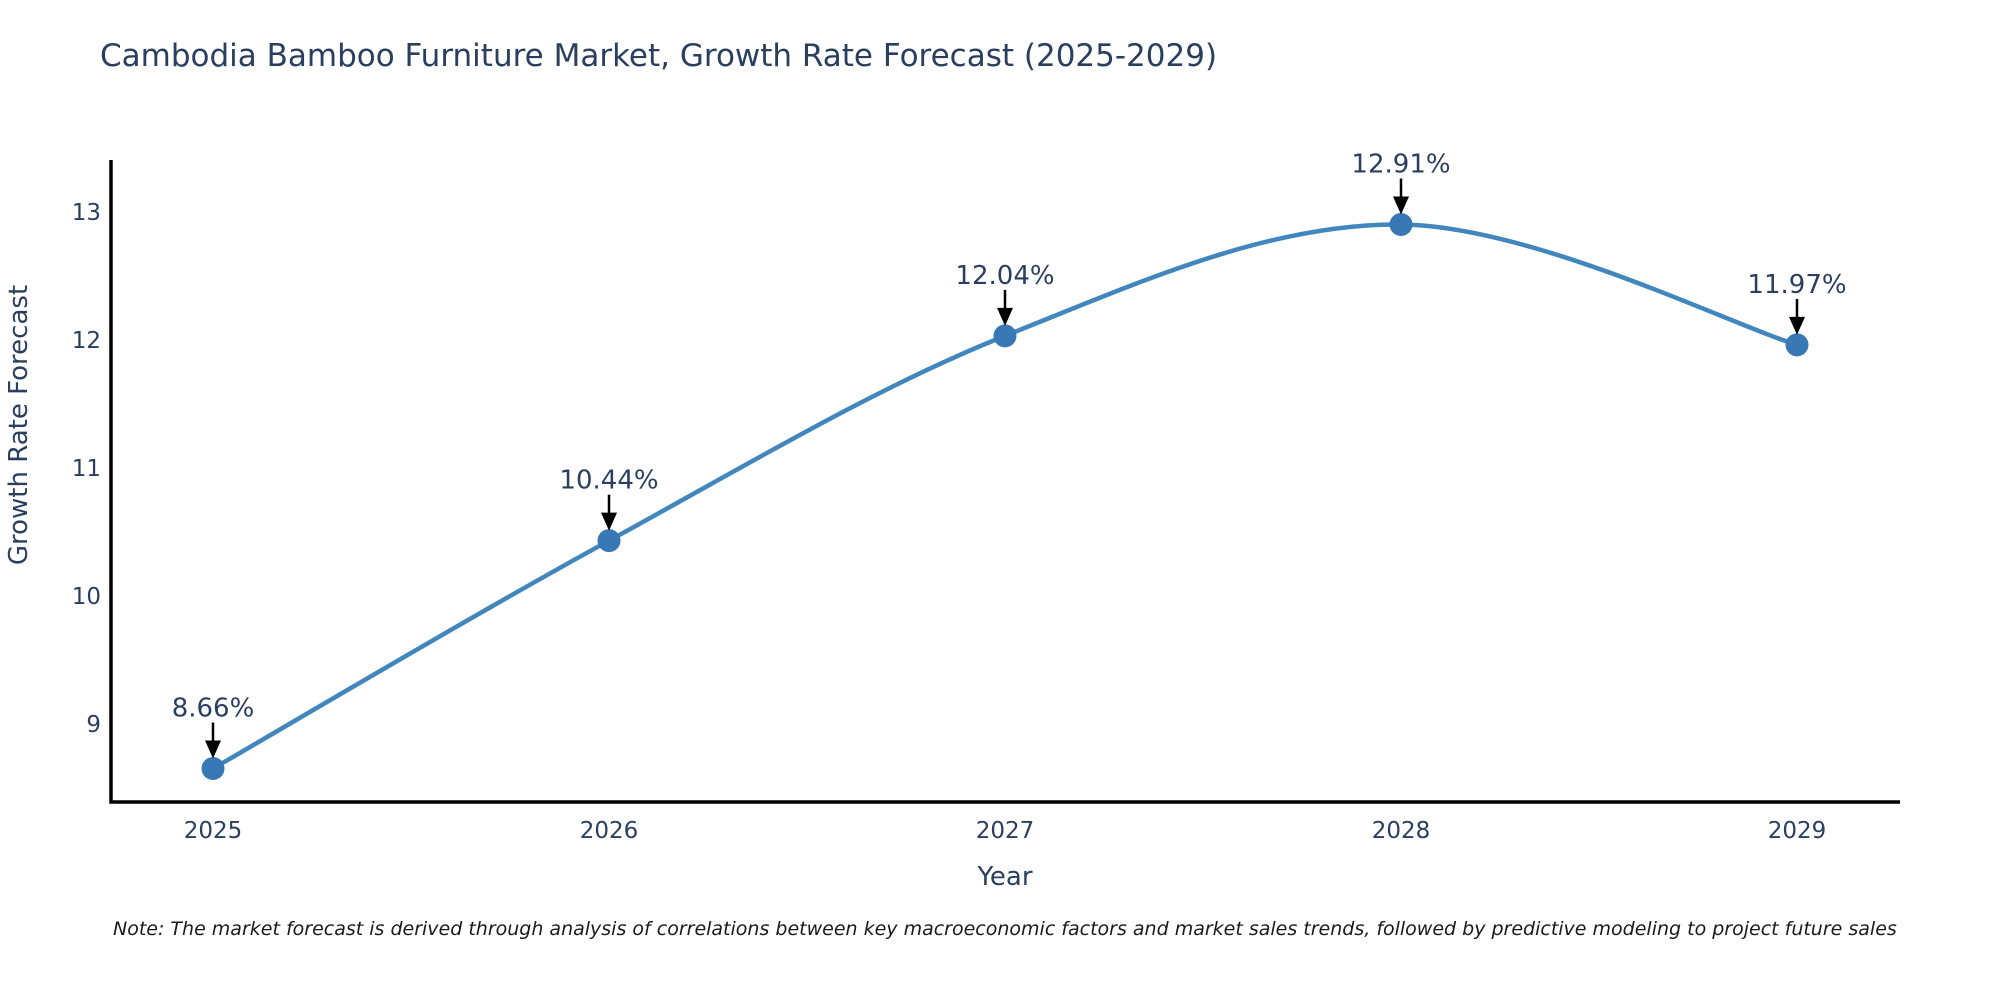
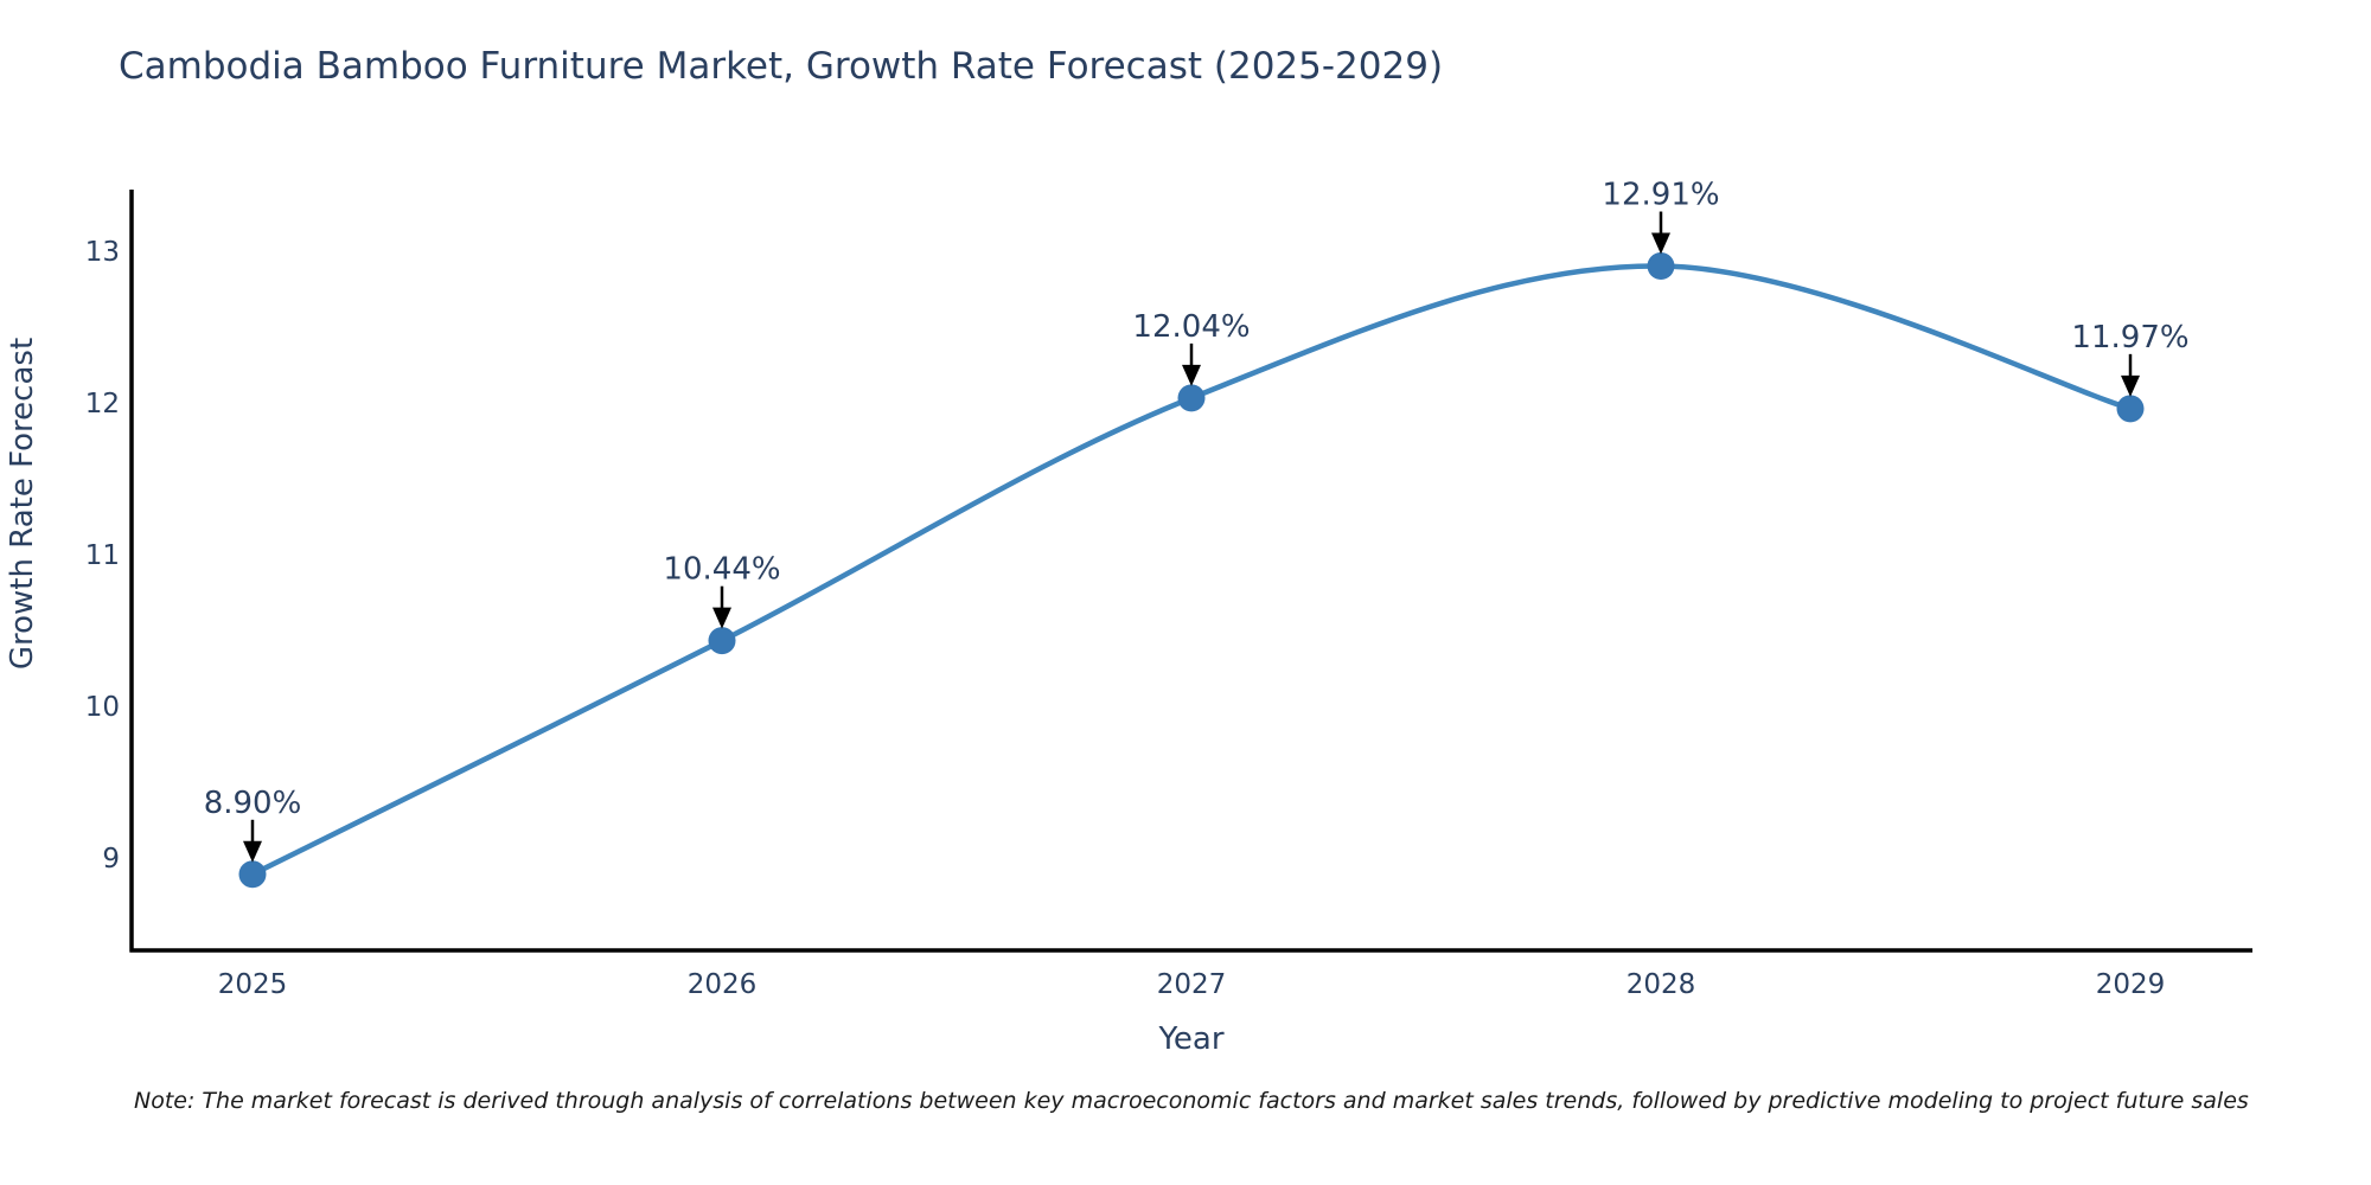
2025: 8.66% -> 8.90%
